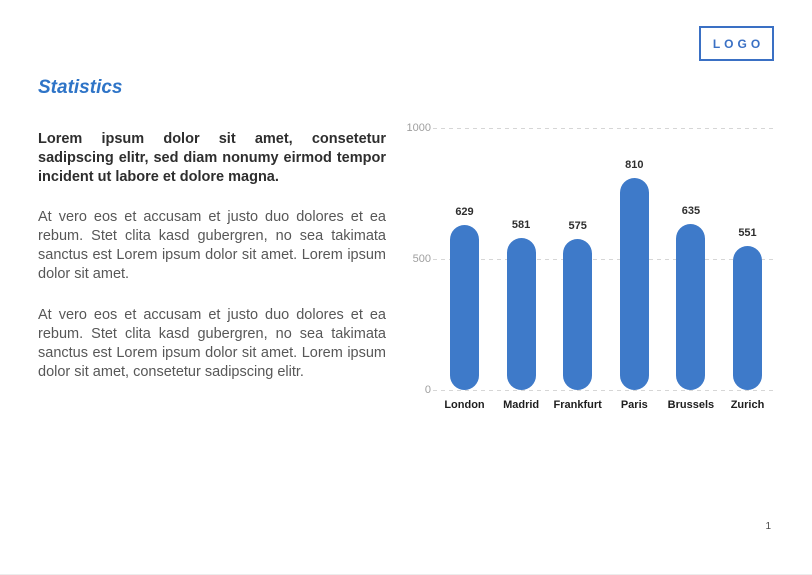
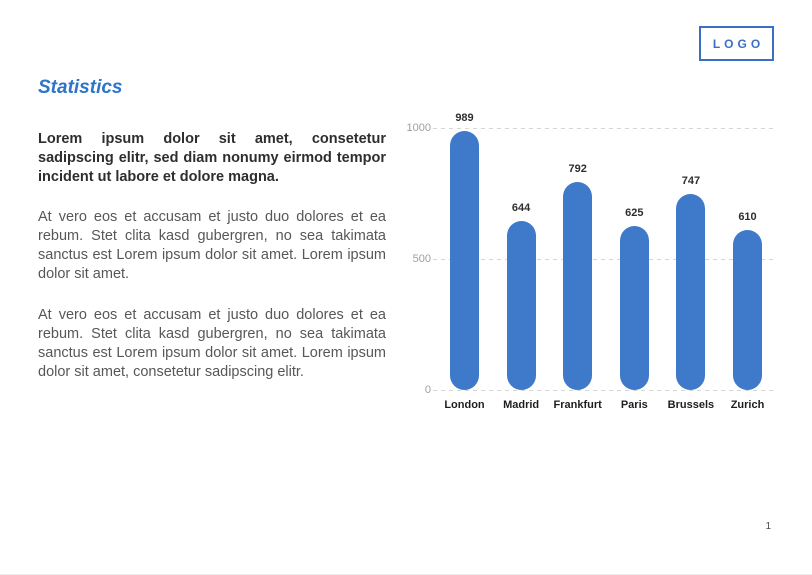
London: 629 -> 989
Madrid: 581 -> 644
Frankfurt: 575 -> 792
Paris: 810 -> 625
Brussels: 635 -> 747
Zurich: 551 -> 610
